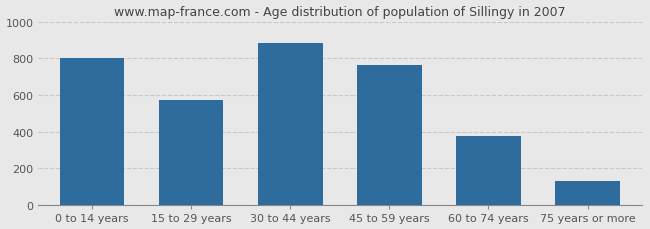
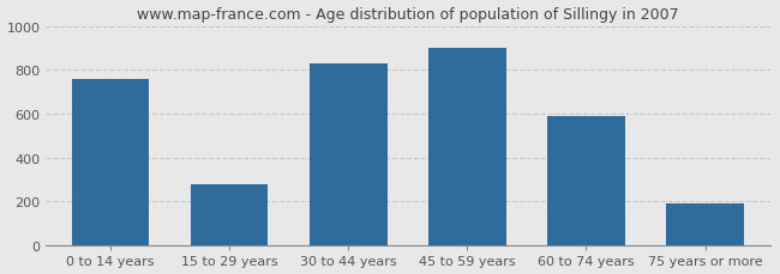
0 to 14 years: 800 -> 760
15 to 29 years: 580 -> 280
30 to 44 years: 880 -> 830
45 to 59 years: 760 -> 900
60 to 74 years: 380 -> 590
75 years or more: 130 -> 190
